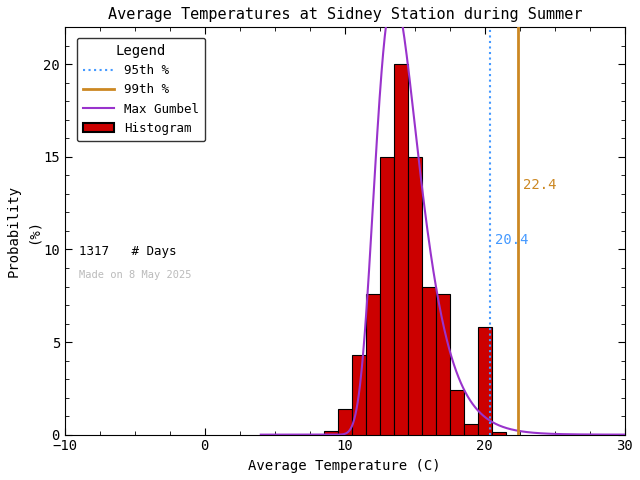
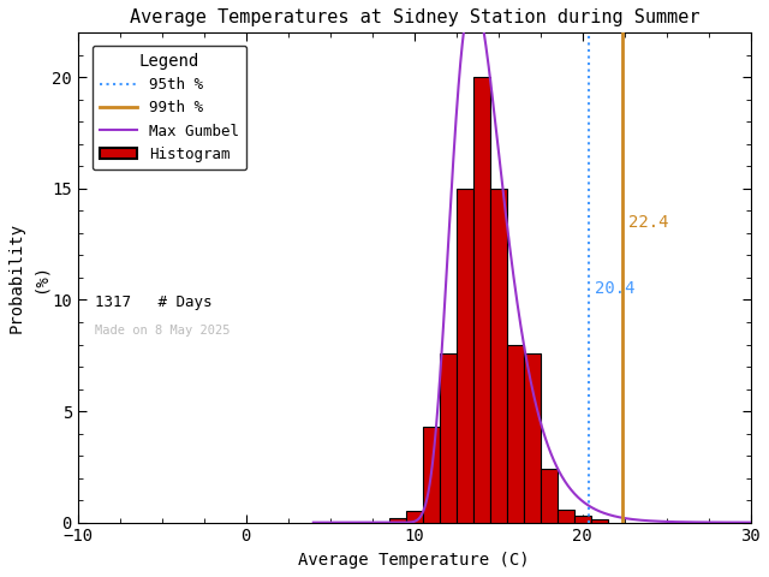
Histogram/10: 1.4 -> 0.5
Histogram/20: 5.8 -> 0.3
